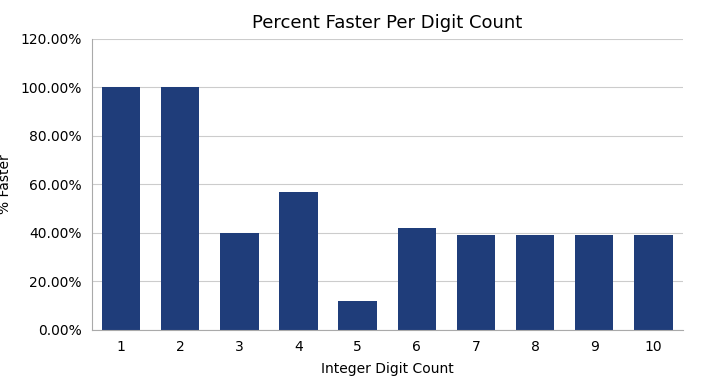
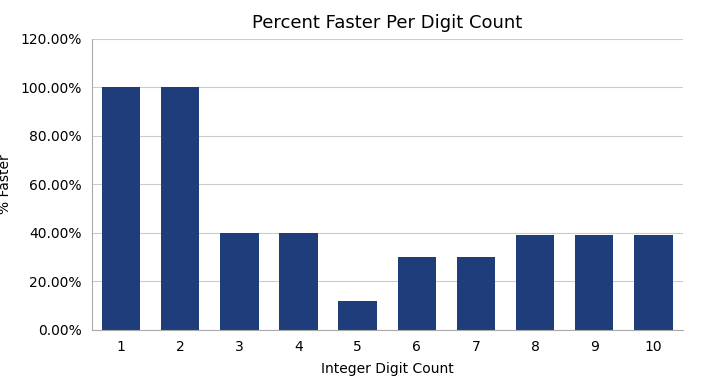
4: 57% -> 40%
6: 42% -> 30%
7: 39% -> 30%
